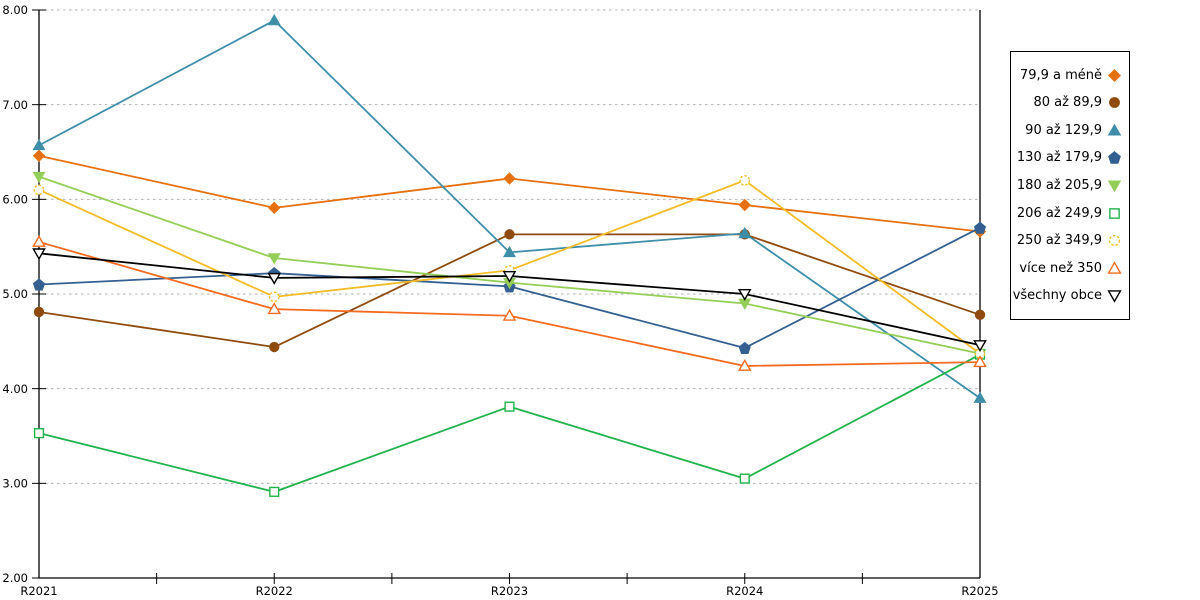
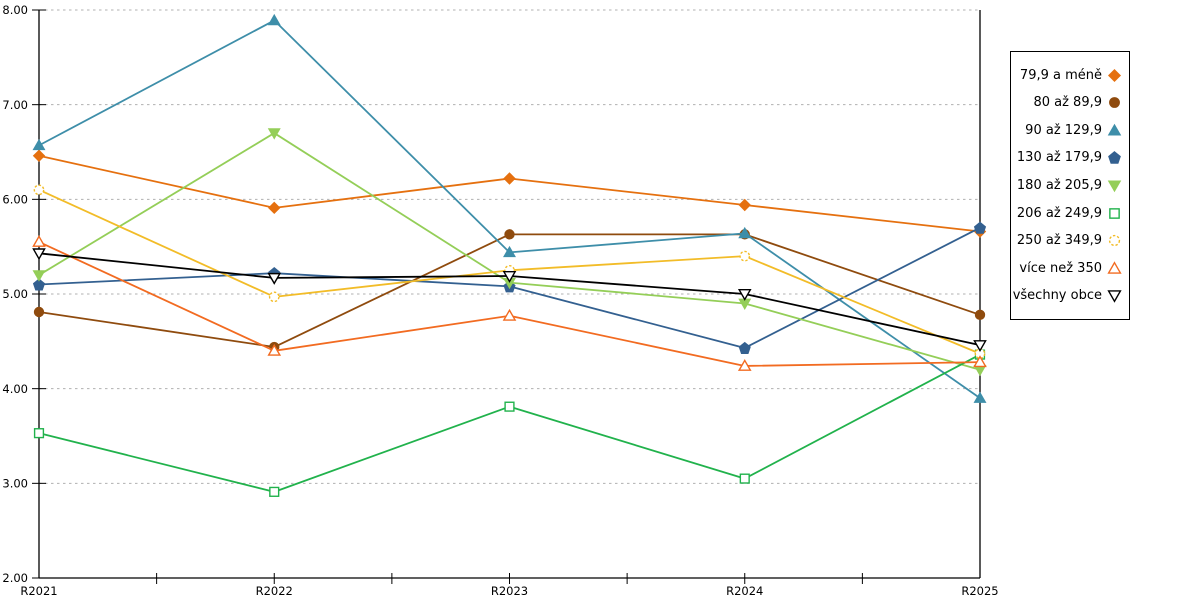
180 až 205,9/R2021: 6.2 -> 5.2
180 až 205,9/R2022: 5.4 -> 6.7
více než 350/R2022: 4.8 -> 4.4
250 až 349,9/R2024: 6.2 -> 5.4
180 až 205,9/R2025: 4.4 -> 4.2
